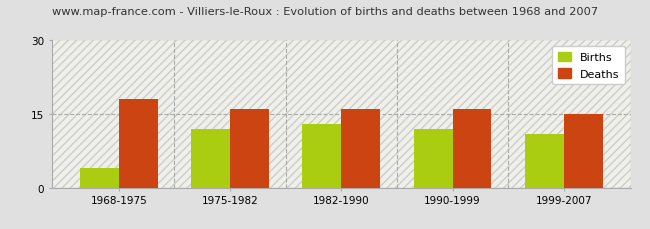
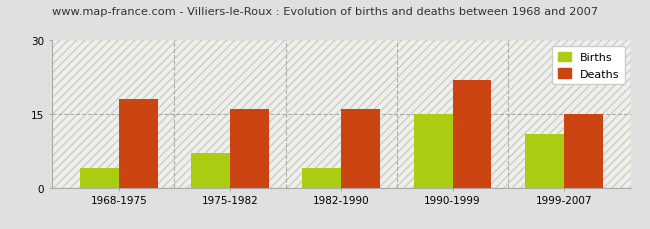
Births/1975-1982: 12 -> 7
Births/1982-1990: 13 -> 4
Births/1990-1999: 12 -> 15
Deaths/1990-1999: 16 -> 22
